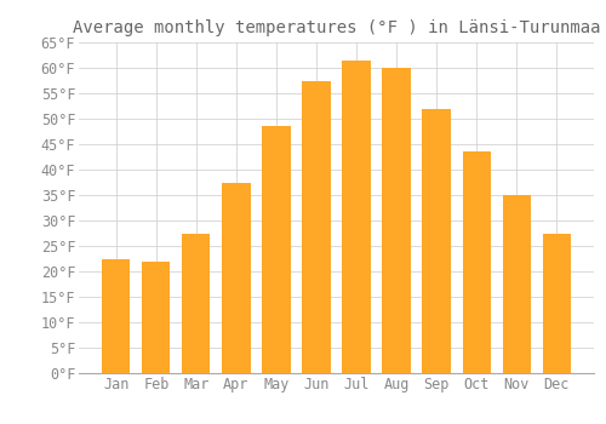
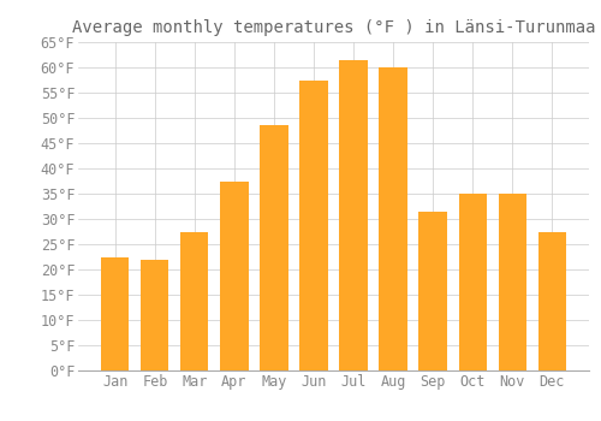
Sep: 52.0°F -> 31.5°F
Oct: 43.5°F -> 35.0°F
